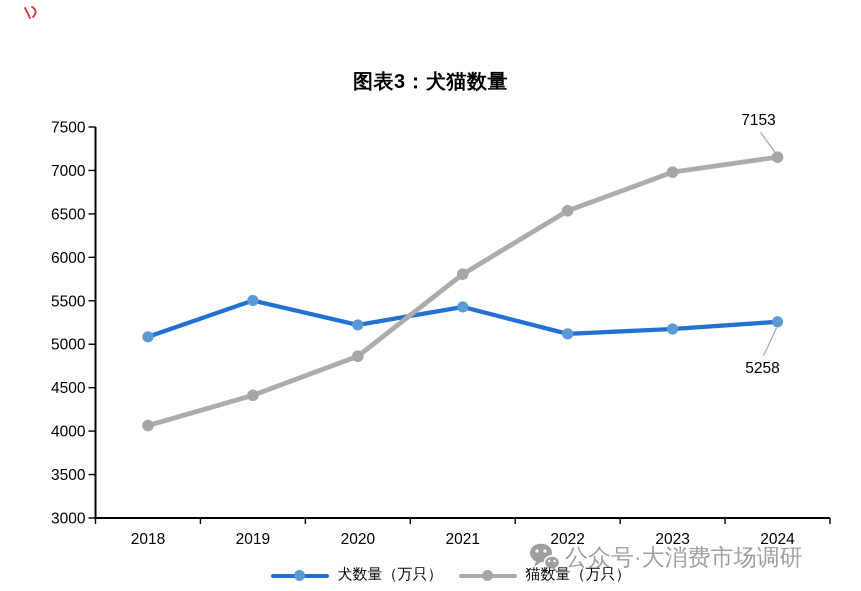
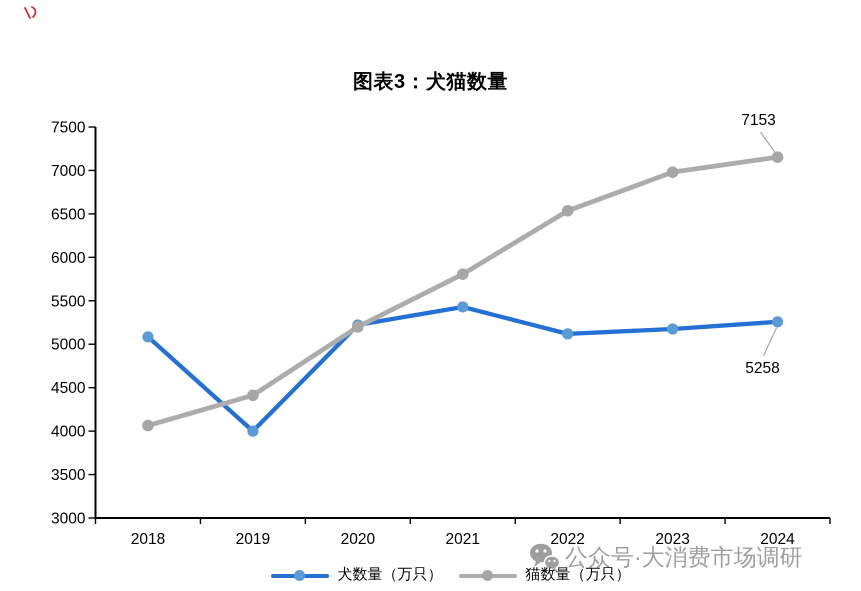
犬数量（万只）/2019: 5500 -> 4000
猫数量（万只）/2020: 4900 -> 5200
